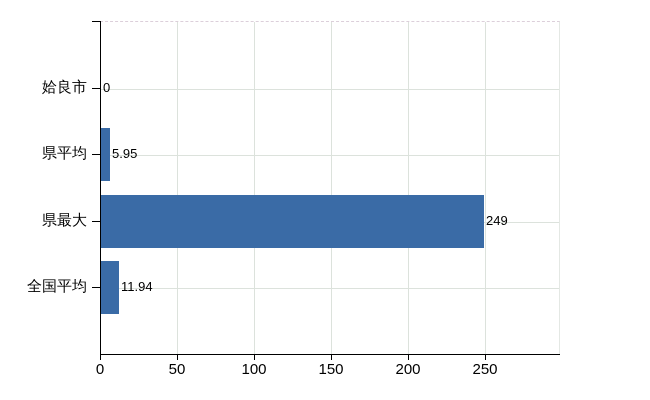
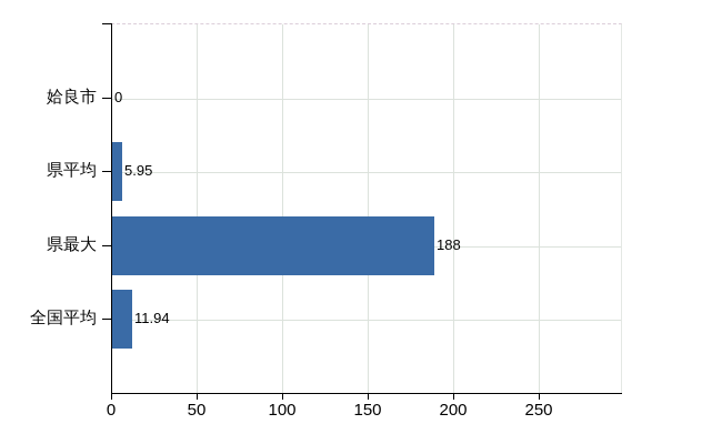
県最大: 249 -> 188
